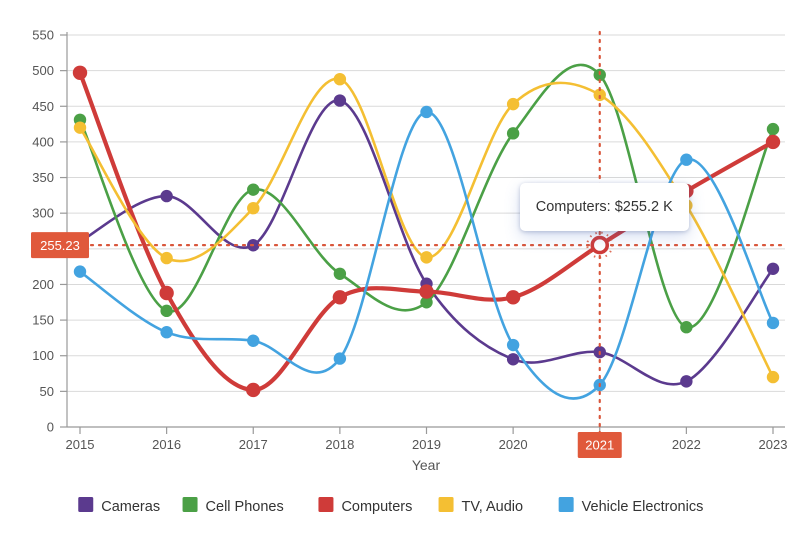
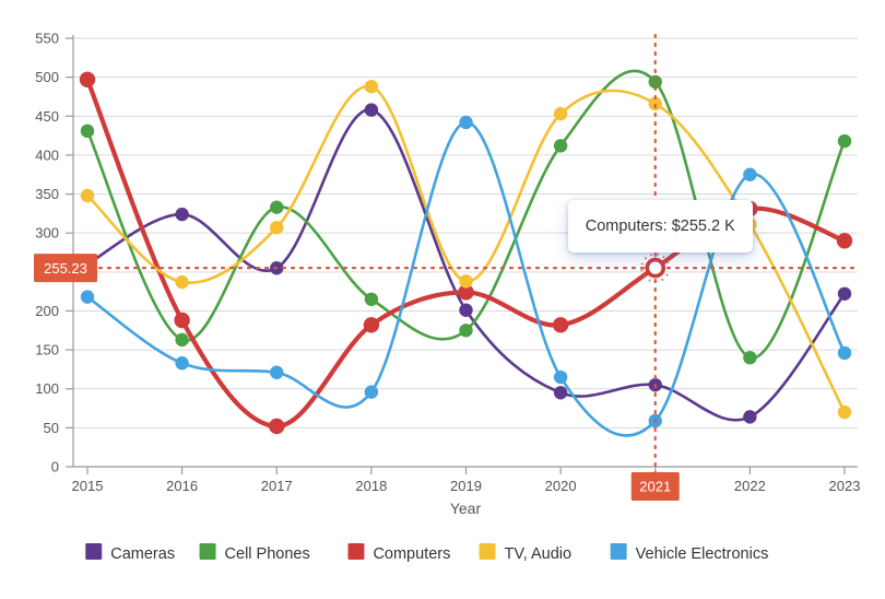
TV, Audio/2015: 420 -> 350
Computers/2019: 190 -> 220
Computers/2023: 400 -> 290
